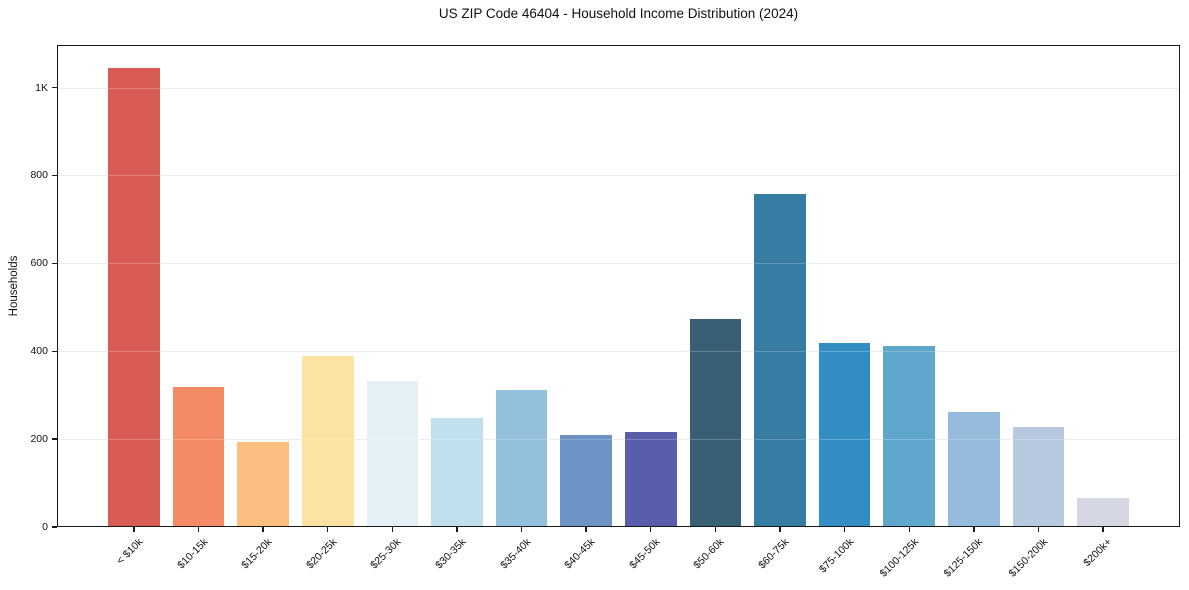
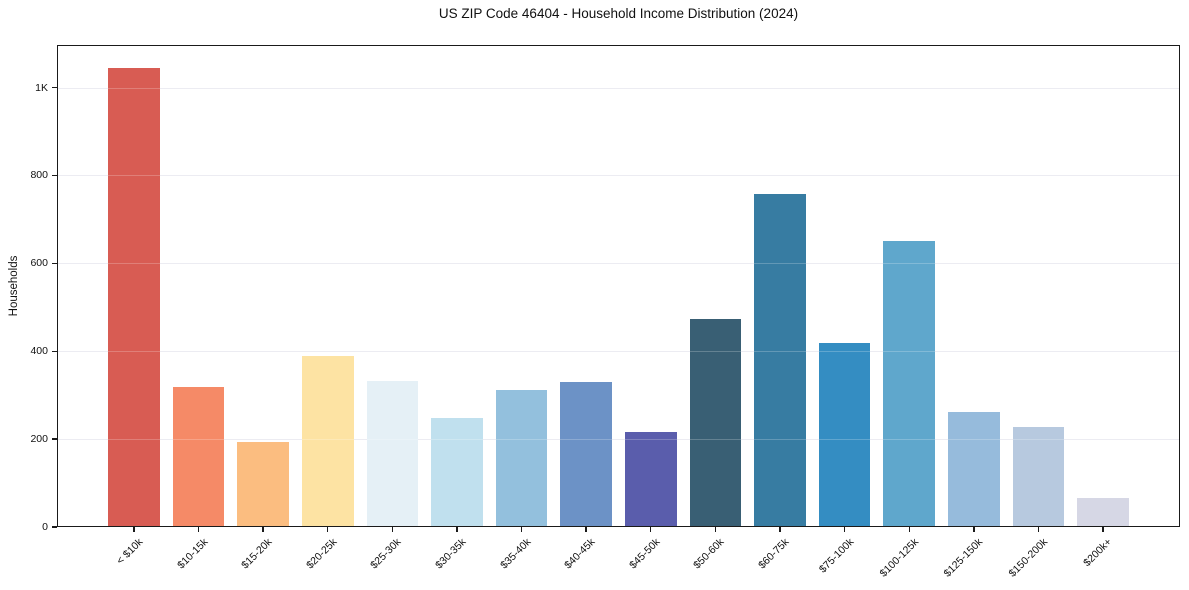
$40-45k: 210 -> 330
$100-125k: 410 -> 650
